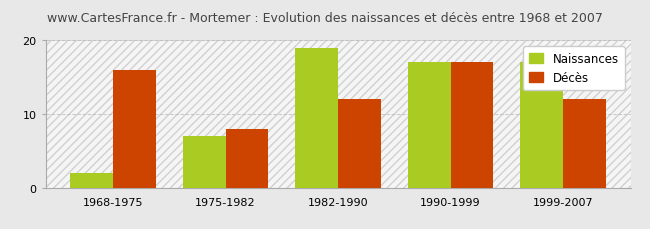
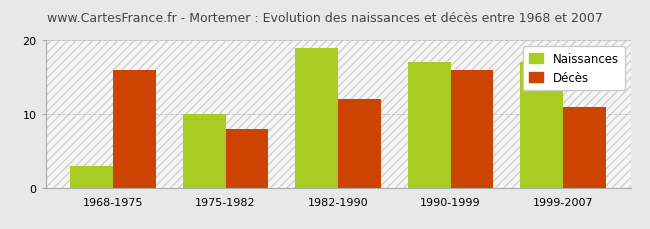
Naissances/1968-1975: 2 -> 3
Naissances/1975-1982: 7 -> 10
Décès/1990-1999: 17 -> 16
Décès/1999-2007: 12 -> 11
